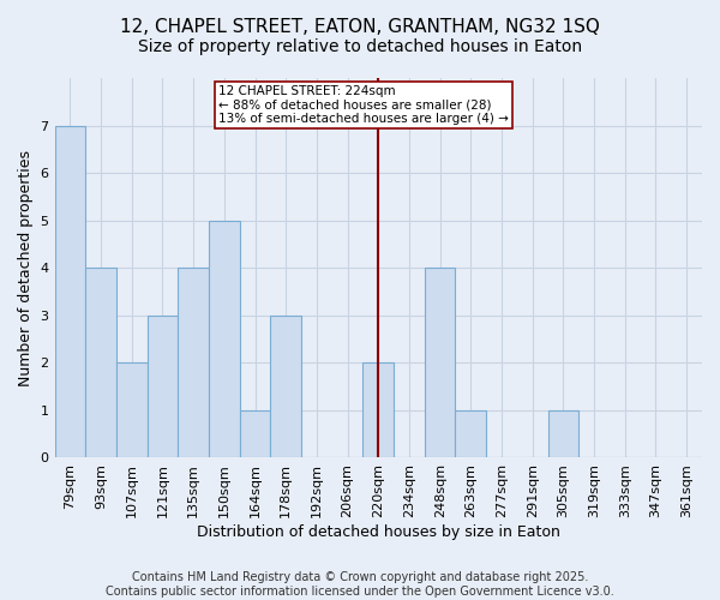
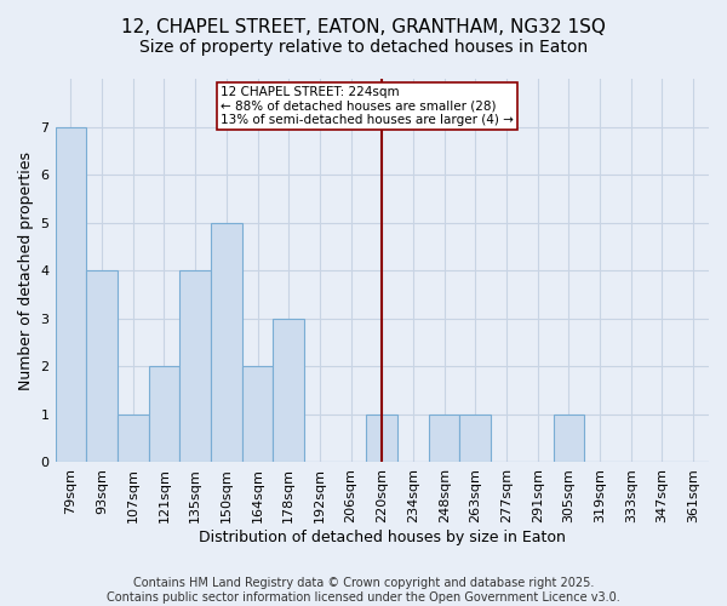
107sqm: 2 -> 1
121sqm: 3 -> 2
164sqm: 1 -> 2
220sqm: 2 -> 1
248sqm: 4 -> 1
